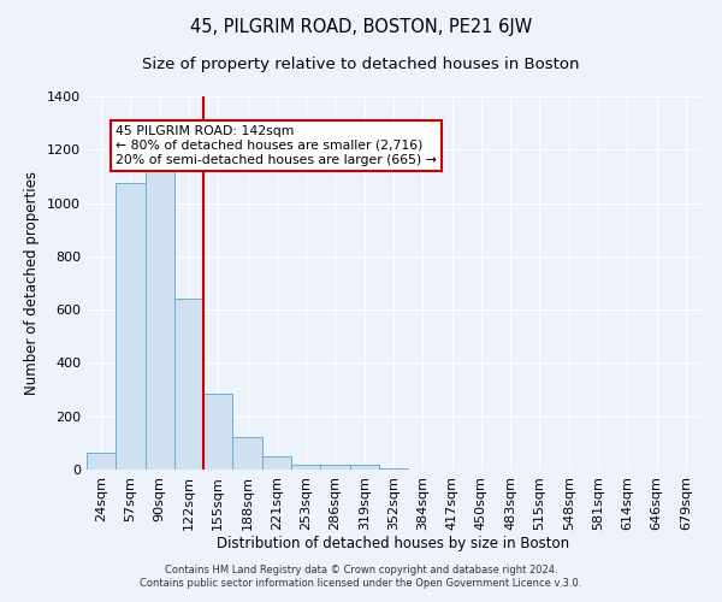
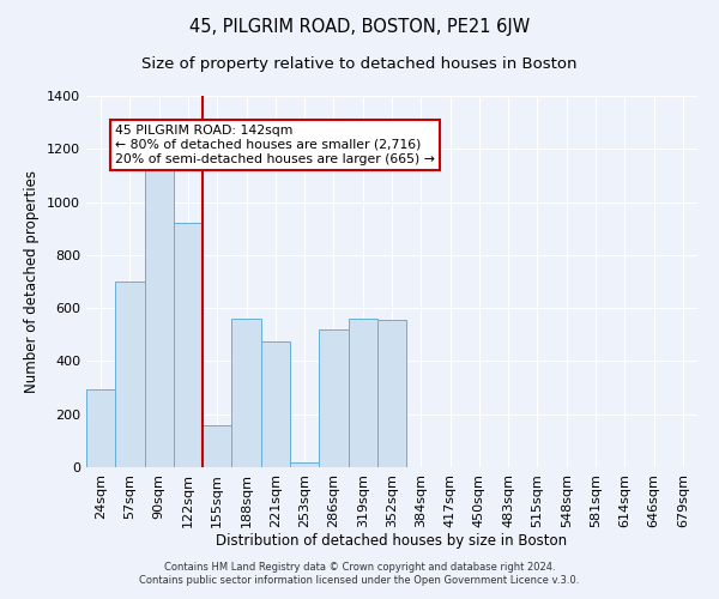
24sqm: 65 -> 295
57sqm: 1075 -> 700
122sqm: 640 -> 920
155sqm: 285 -> 160
188sqm: 120 -> 560
221sqm: 48 -> 475
286sqm: 18 -> 520
319sqm: 18 -> 560
352sqm: 5 -> 555
